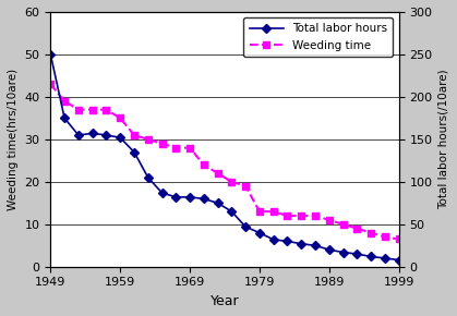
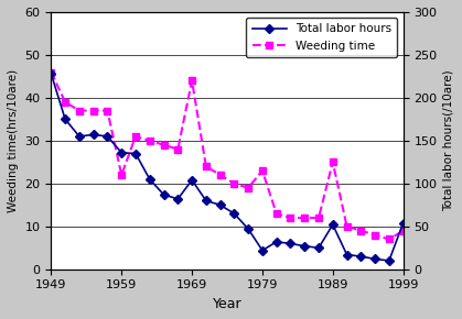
Weeding time/1949: 43.0 -> 46.0
Total labor hours/1949: 250 -> 228
Weeding time/1959: 35.0 -> 22.0
Total labor hours/1959: 152 -> 136
Weeding time/1969: 28.0 -> 44.0
Total labor hours/1969: 82 -> 104
Weeding time/1979: 13.0 -> 23.0
Total labor hours/1979: 40 -> 22
Weeding time/1989: 11.0 -> 25.0
Total labor hours/1989: 20 -> 52
Weeding time/1999: 6.5 -> 9.0
Total labor hours/1999: 8 -> 54
